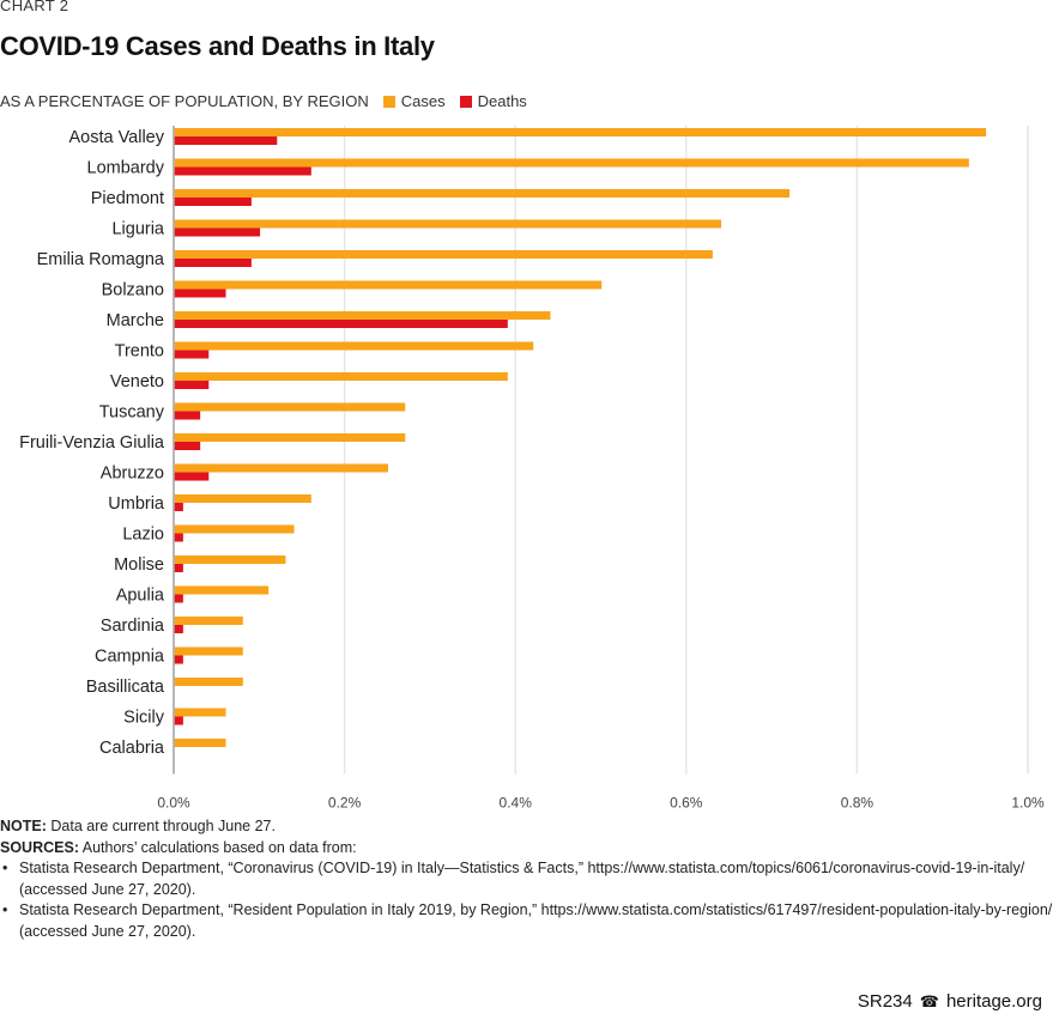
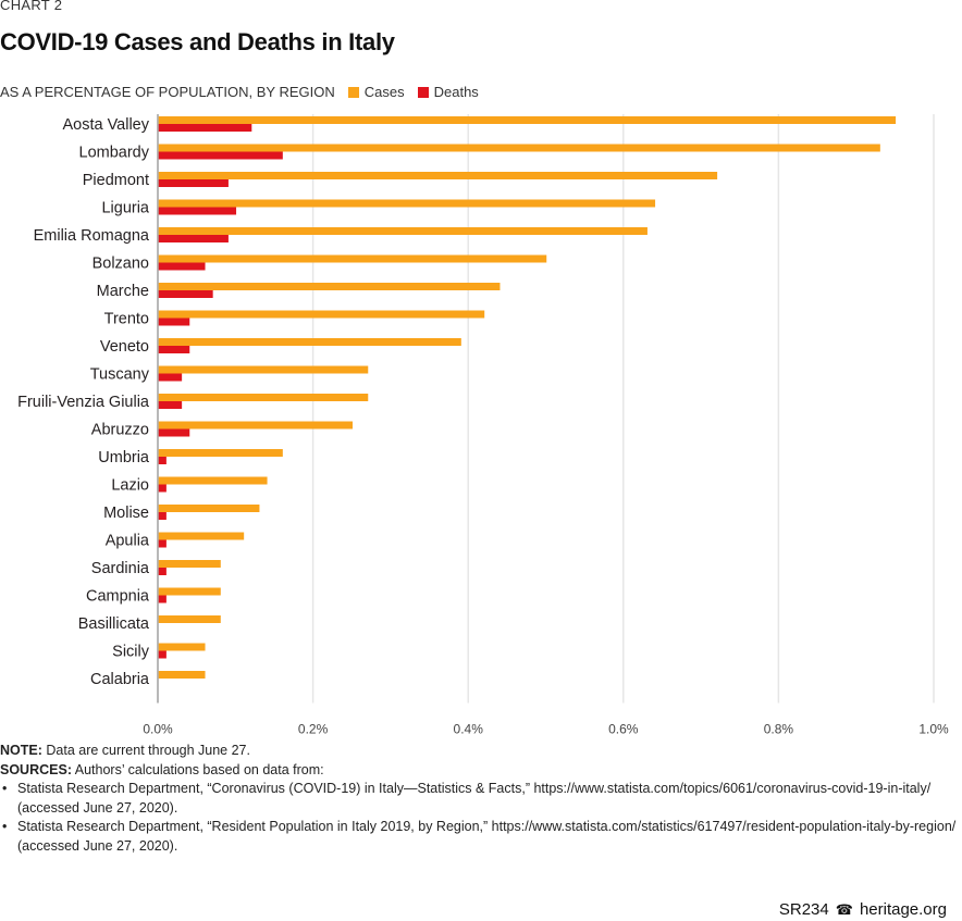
Deaths/Marche: 0.39% -> 0.07%
